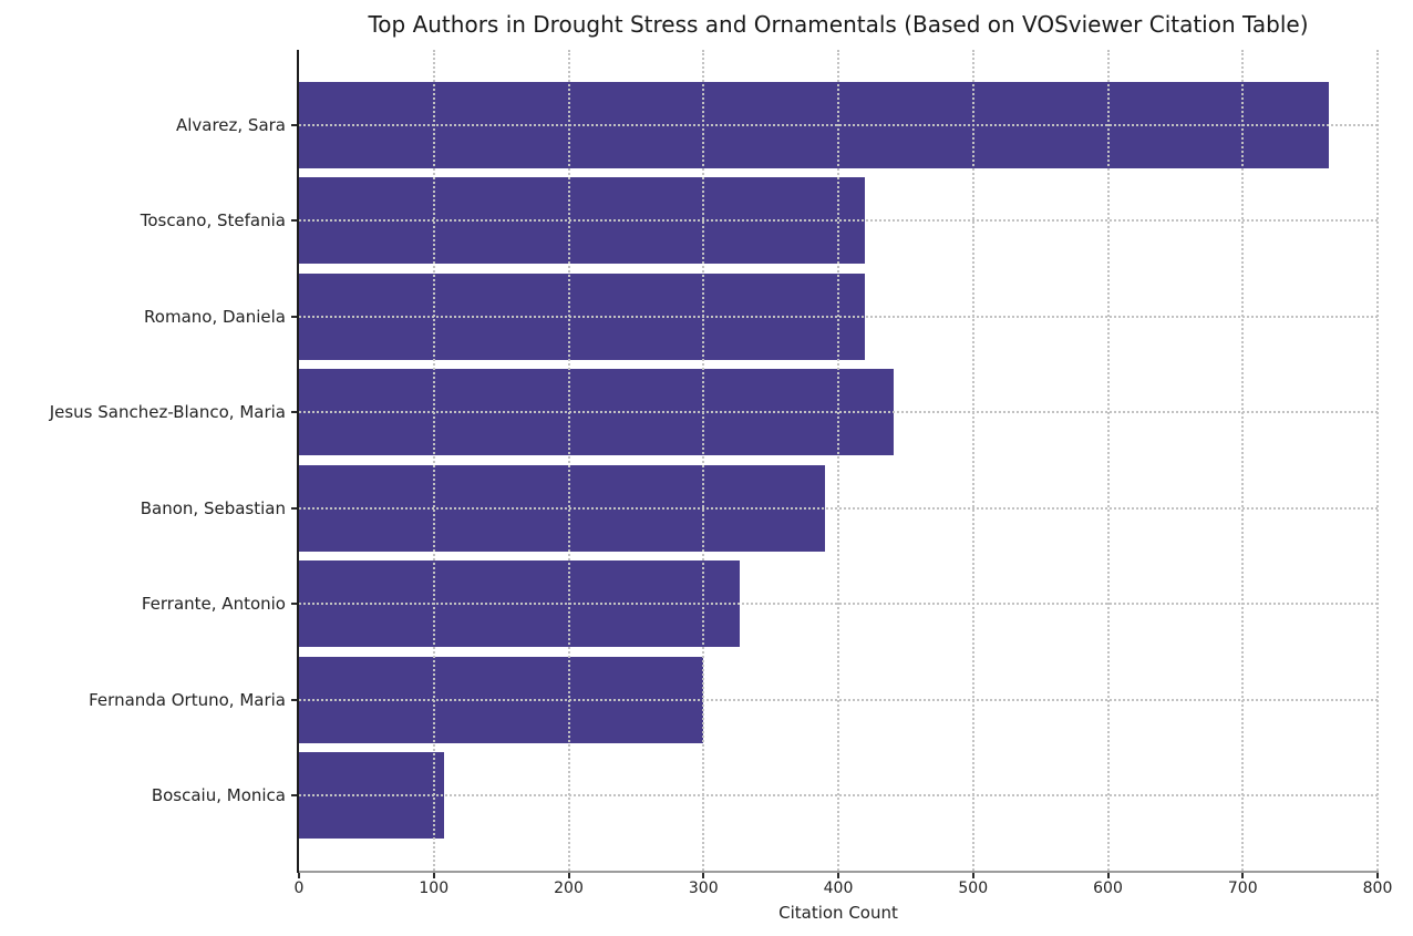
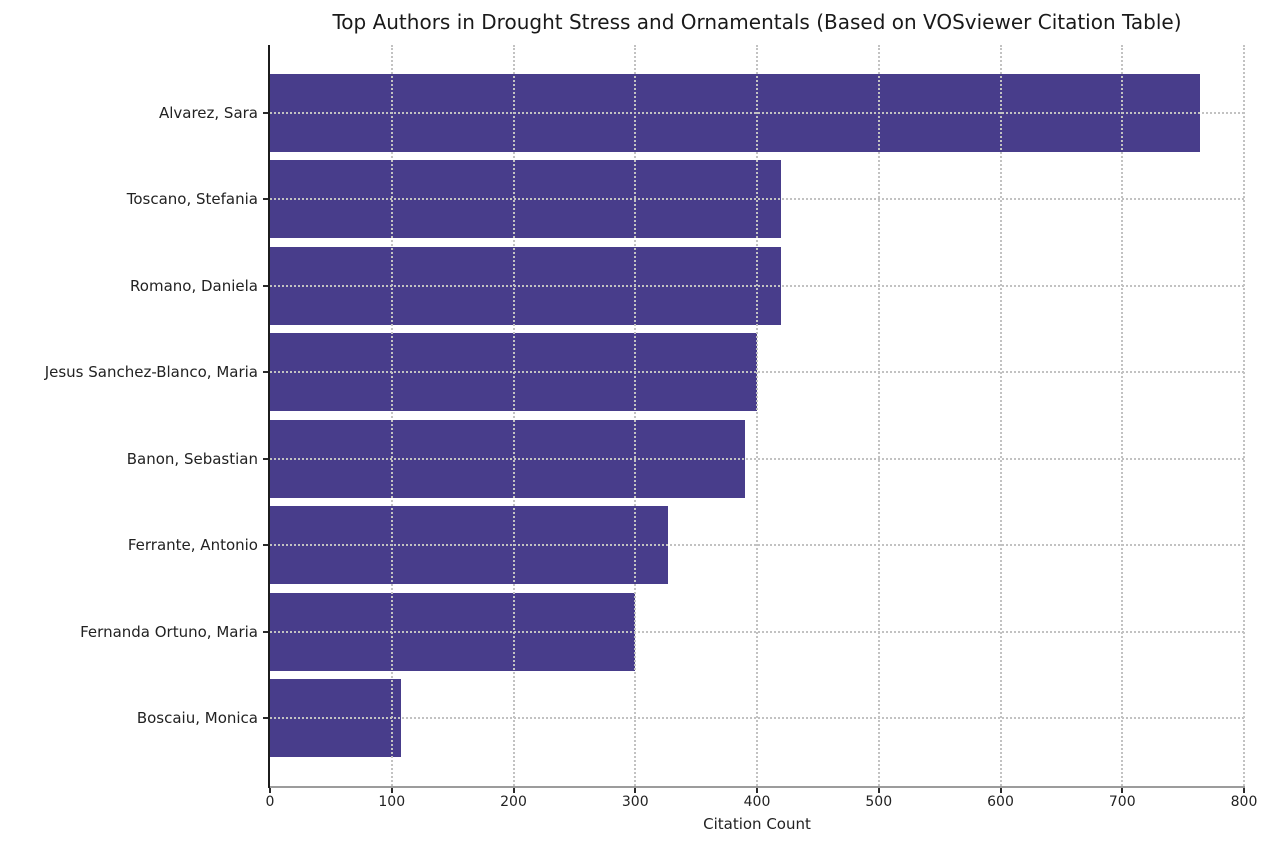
Jesus Sanchez-Blanco, Maria: 441 -> 400
